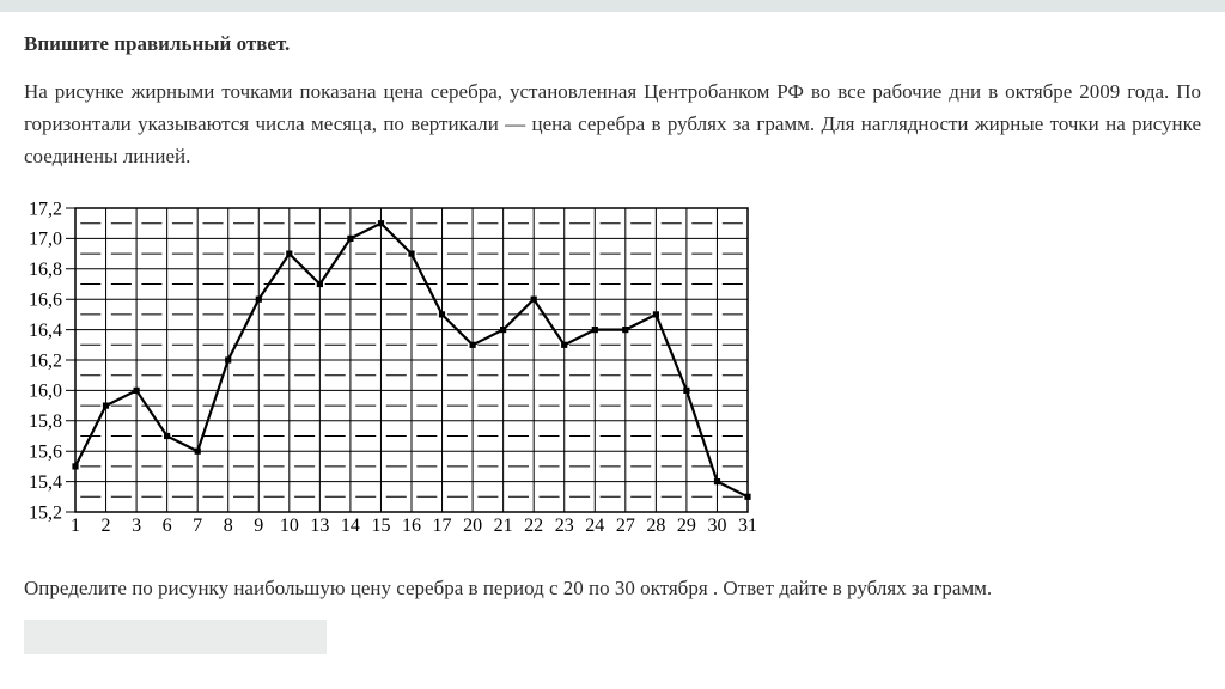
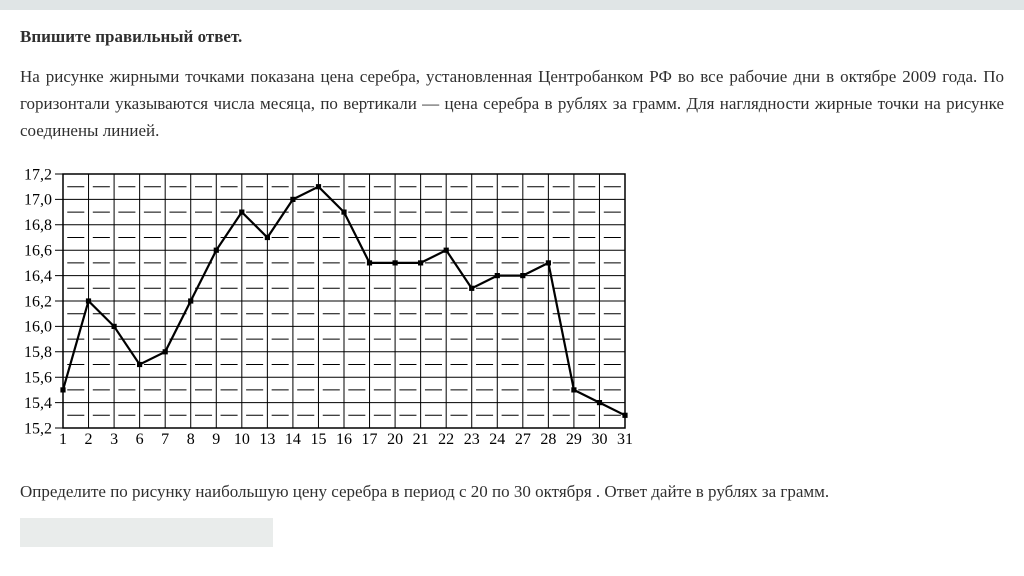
2: 15,9 -> 16,2
7: 15,6 -> 15,8
20: 16,3 -> 16,5
21: 16,4 -> 16,5
29: 16,0 -> 15,5
